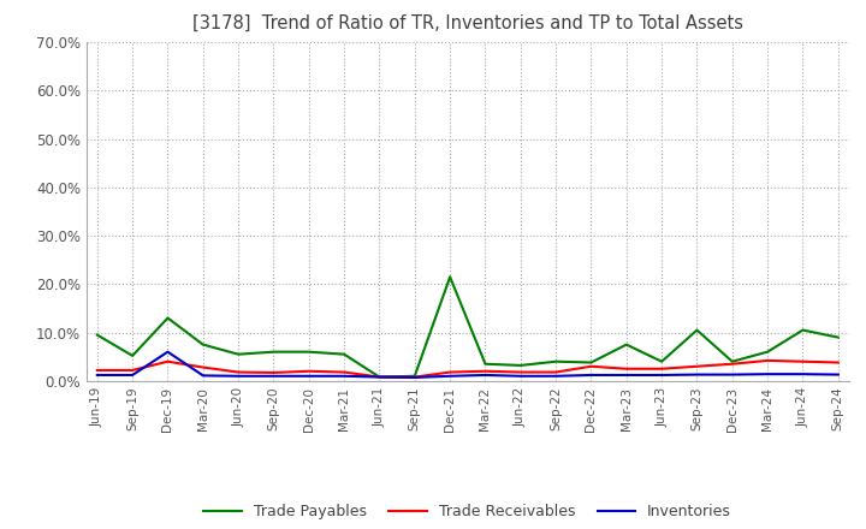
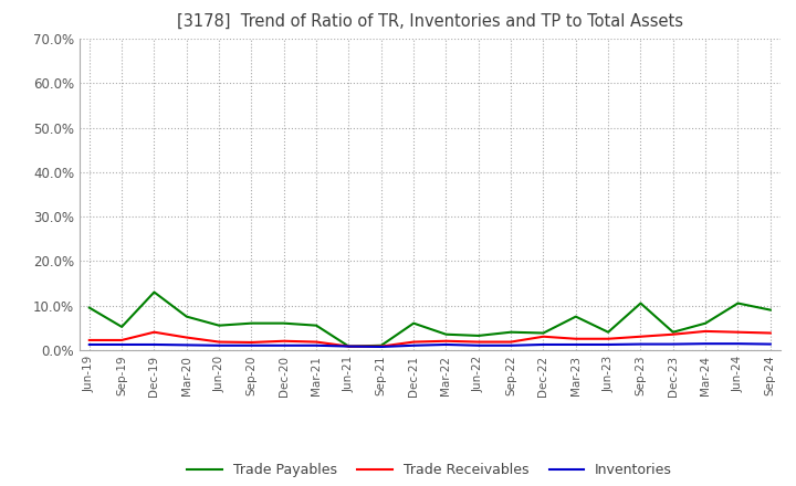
Inventories/Dec-19: 6.0% -> 1.2%
Trade Payables/Dec-21: 21.5% -> 6.0%
